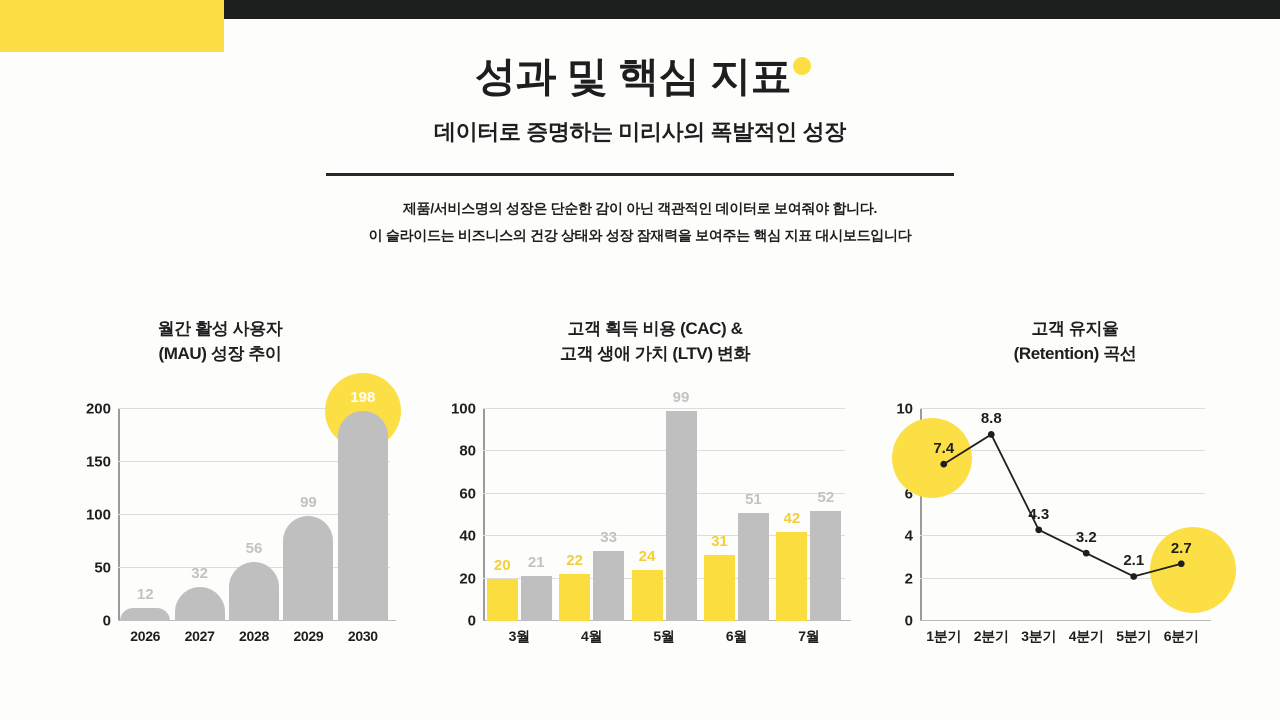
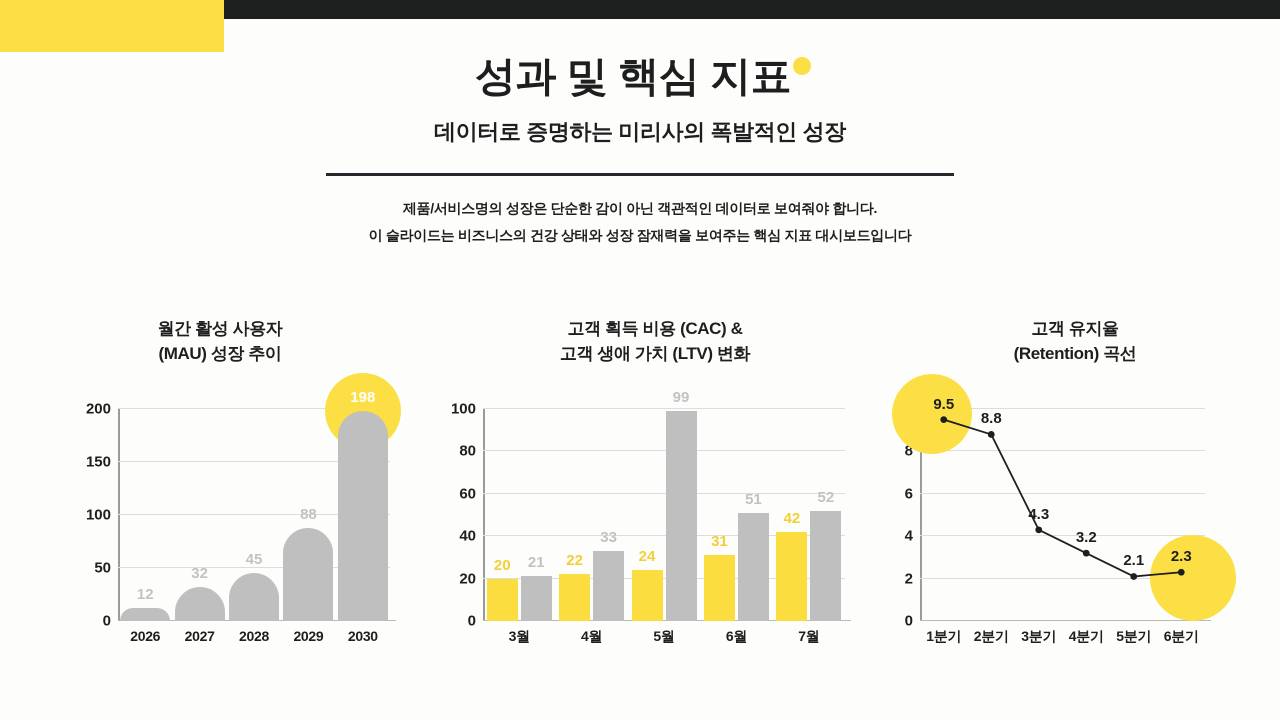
월간 활성 사용자 (MAU) 성장 추이/2028: 56 -> 45
월간 활성 사용자 (MAU) 성장 추이/2029: 99 -> 88
고객 유지율 (Retention) 곡선/1분기: 7.4 -> 9.5
고객 유지율 (Retention) 곡선/6분기: 2.7 -> 2.3
